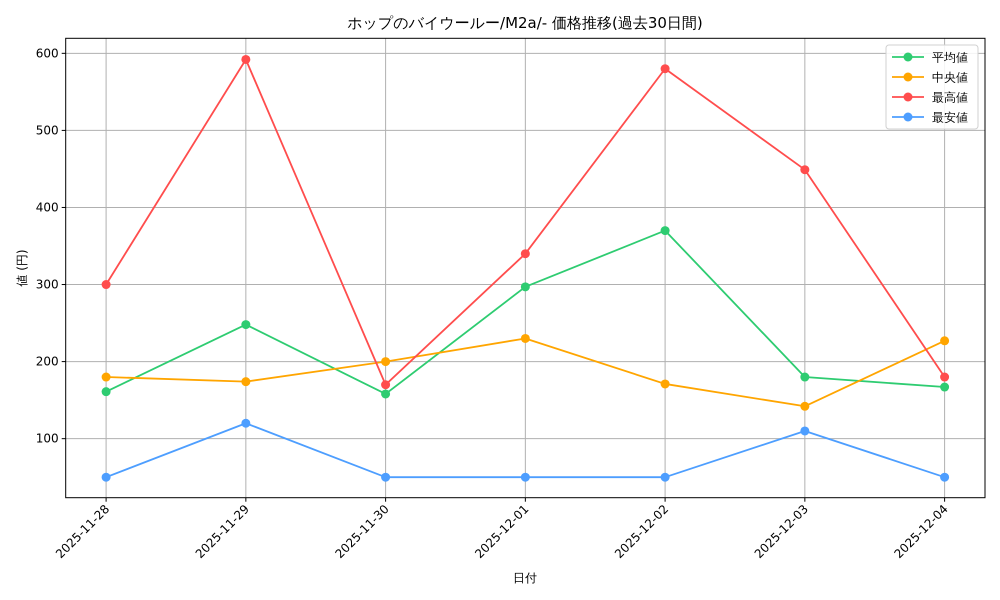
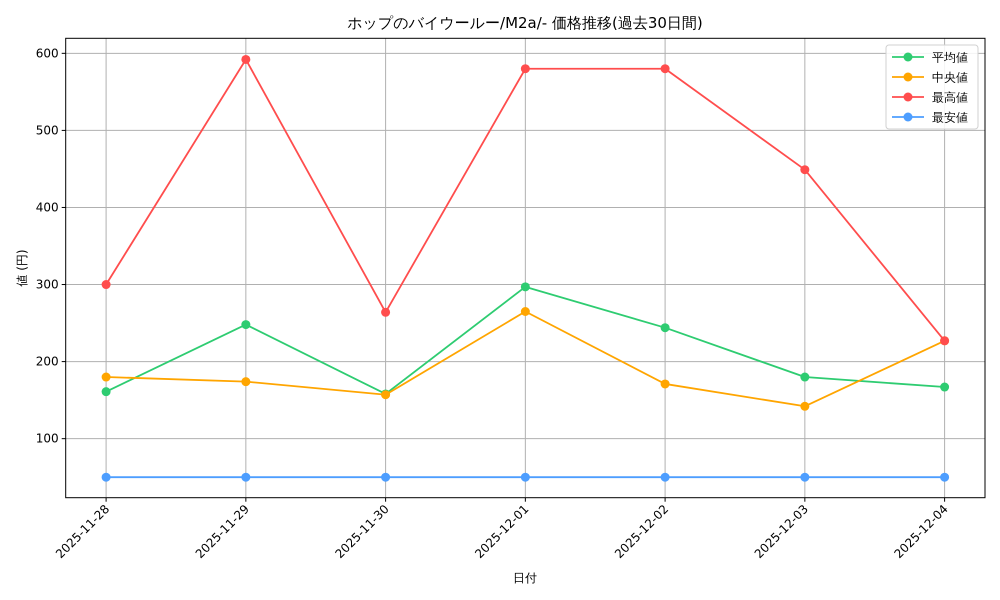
最安値/2025-11-29: 120 -> 50
中央値/2025-11-30: 200 -> 160
最高値/2025-11-30: 170 -> 260
中央値/2025-12-01: 230 -> 260
最高値/2025-12-01: 340 -> 580
平均値/2025-12-02: 370 -> 240
最安値/2025-12-03: 110 -> 50
最高値/2025-12-04: 180 -> 230
